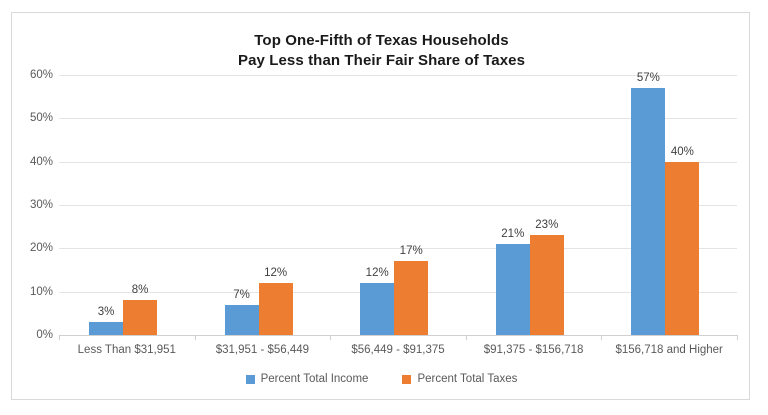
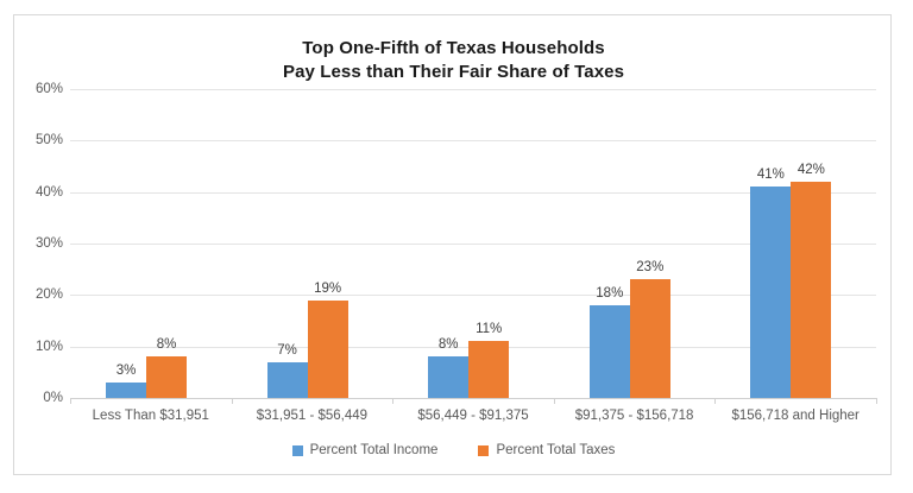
Percent Total Taxes/$31,951 - $56,449: 12% -> 19%
Percent Total Income/$56,449 - $91,375: 12% -> 8%
Percent Total Taxes/$56,449 - $91,375: 17% -> 11%
Percent Total Income/$91,375 - $156,718: 21% -> 18%
Percent Total Income/$156,718 and Higher: 57% -> 41%
Percent Total Taxes/$156,718 and Higher: 40% -> 42%
